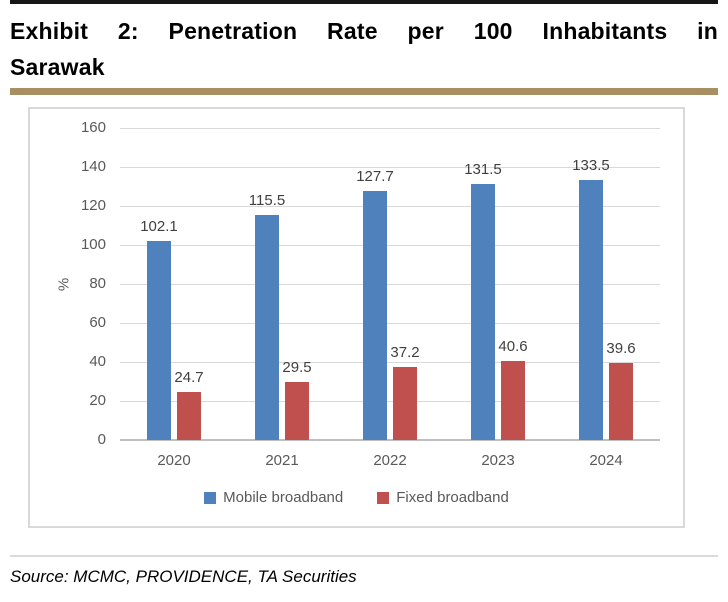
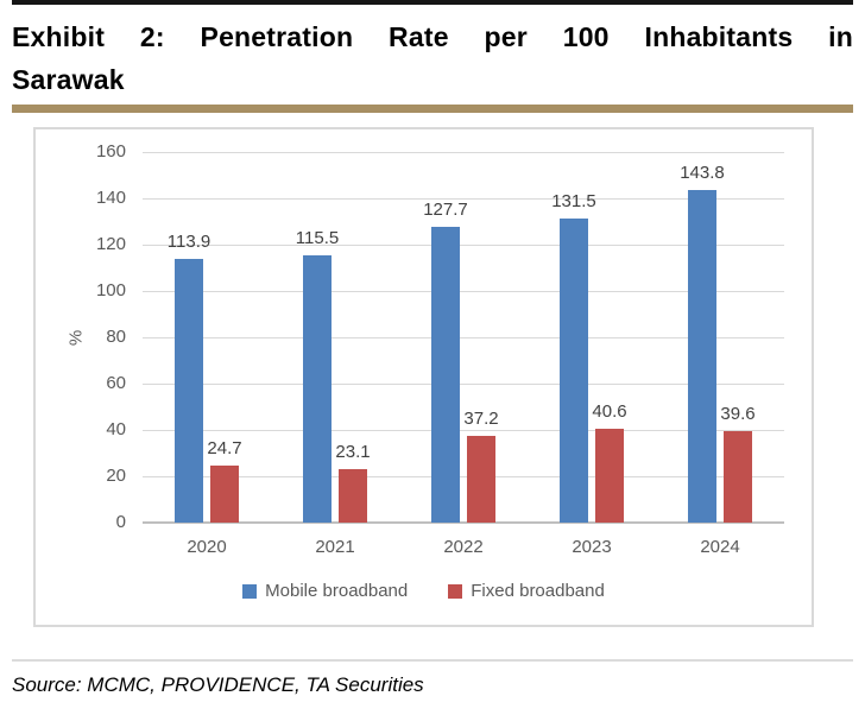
Mobile broadband/2020: 102.1 -> 113.9
Fixed broadband/2021: 29.5 -> 23.1
Mobile broadband/2024: 133.5 -> 143.8
